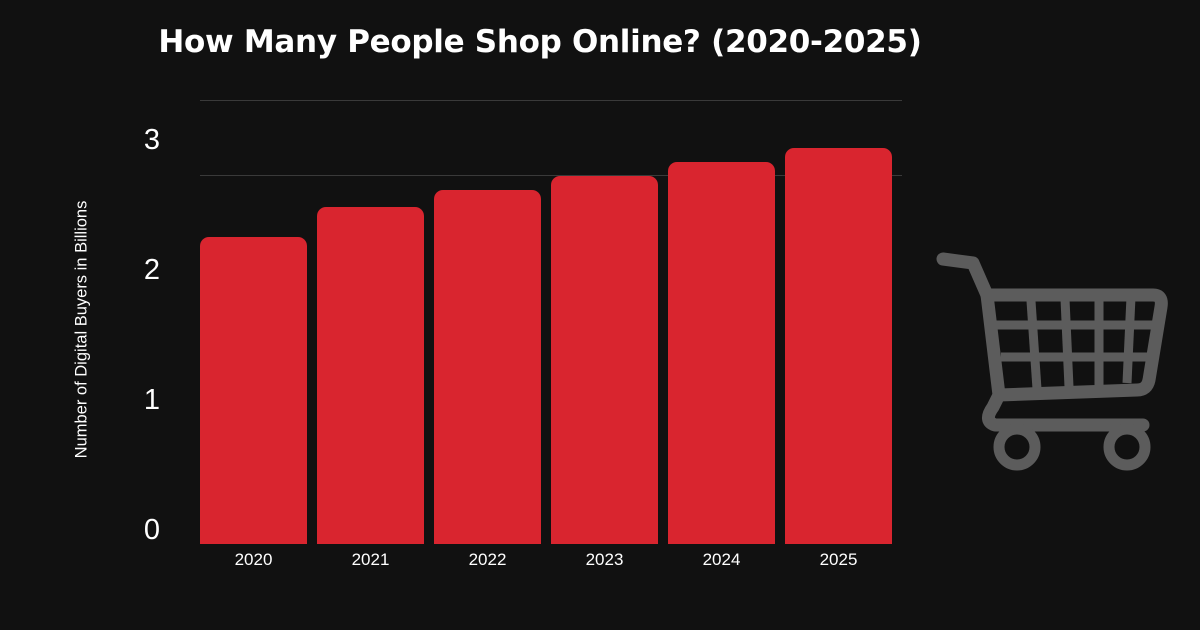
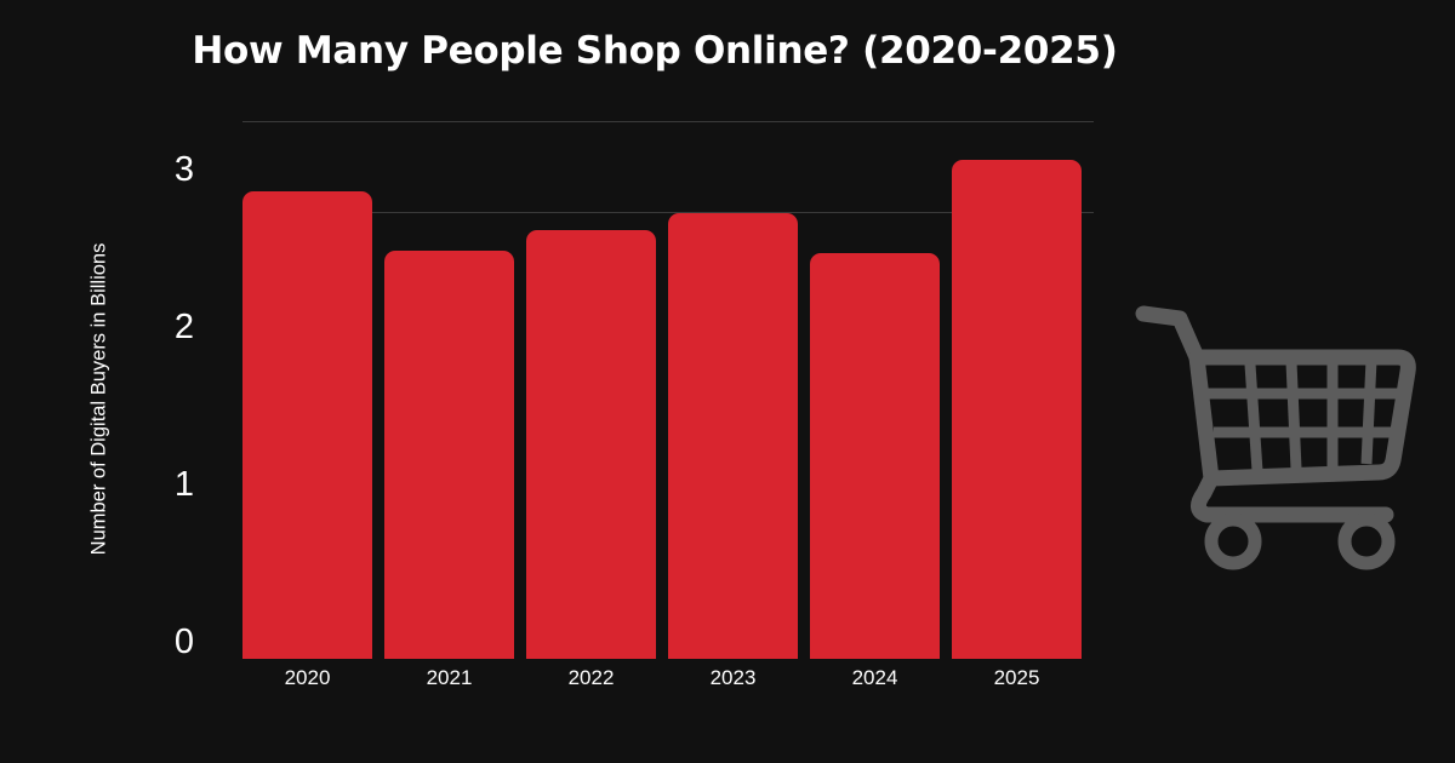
2020: 2.36 -> 2.97
2024: 2.94 -> 2.58
2025: 3.05 -> 3.17
